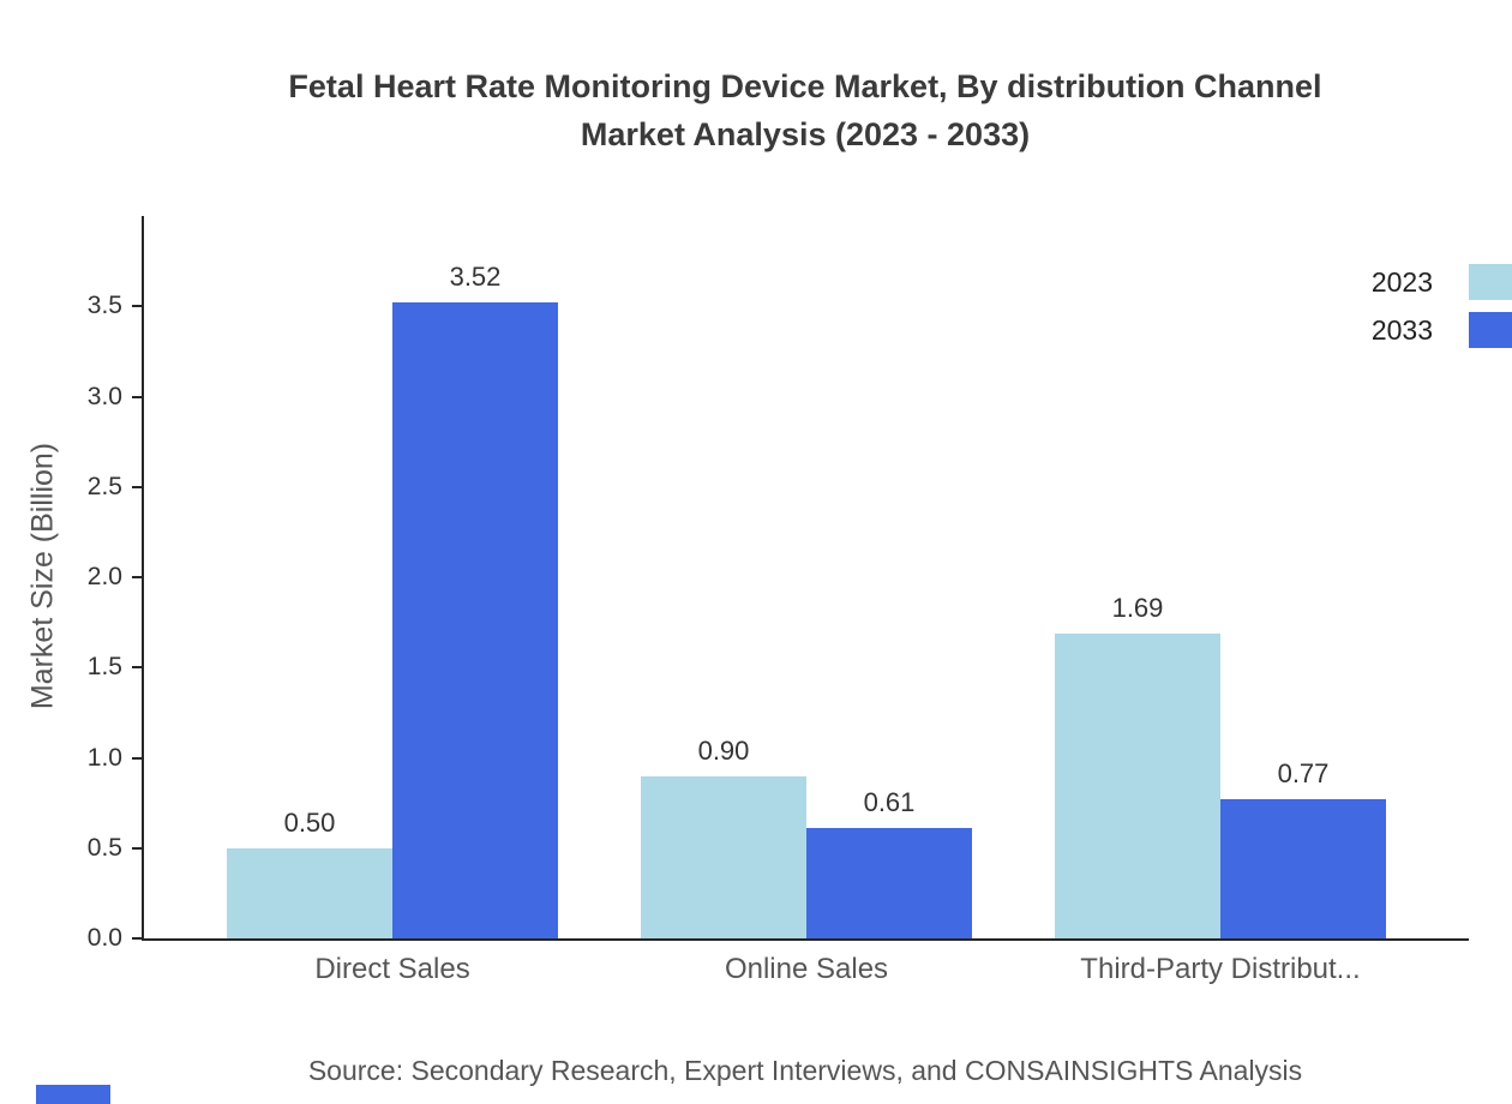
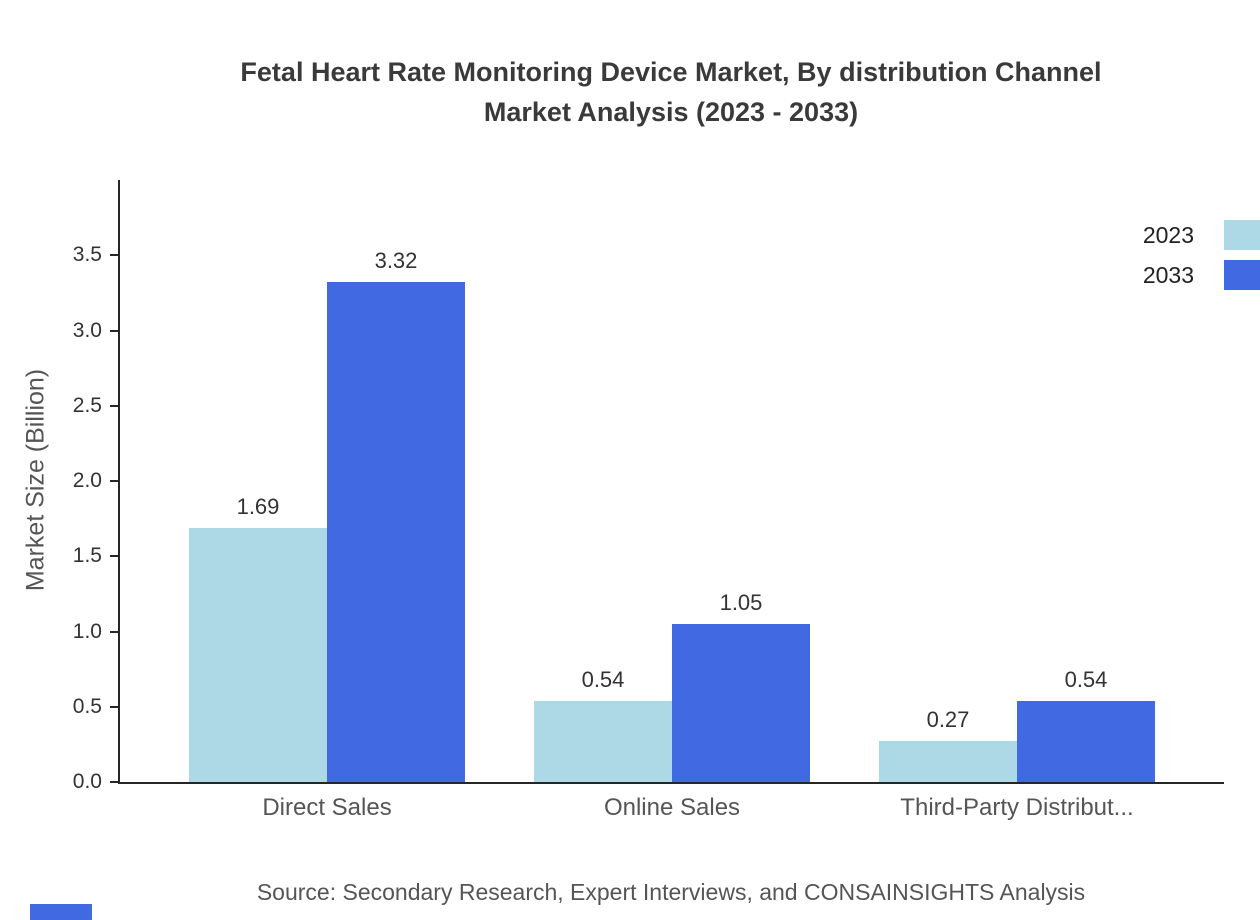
2023/Direct Sales: 0.50 -> 1.69
2033/Direct Sales: 3.52 -> 3.32
2023/Online Sales: 0.90 -> 0.54
2033/Online Sales: 0.61 -> 1.05
2023/Third-Party Distribut...: 1.69 -> 0.27
2033/Third-Party Distribut...: 0.77 -> 0.54
